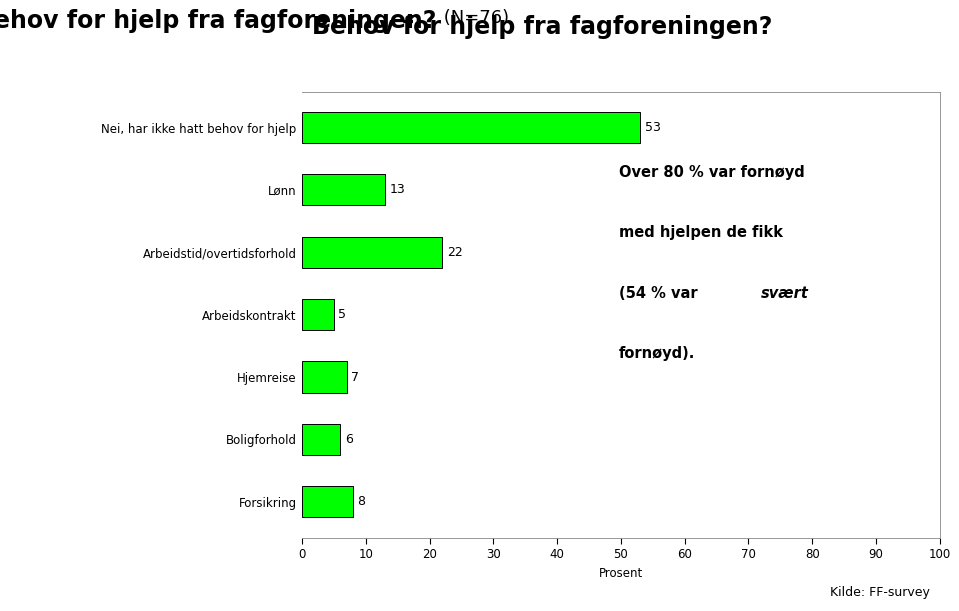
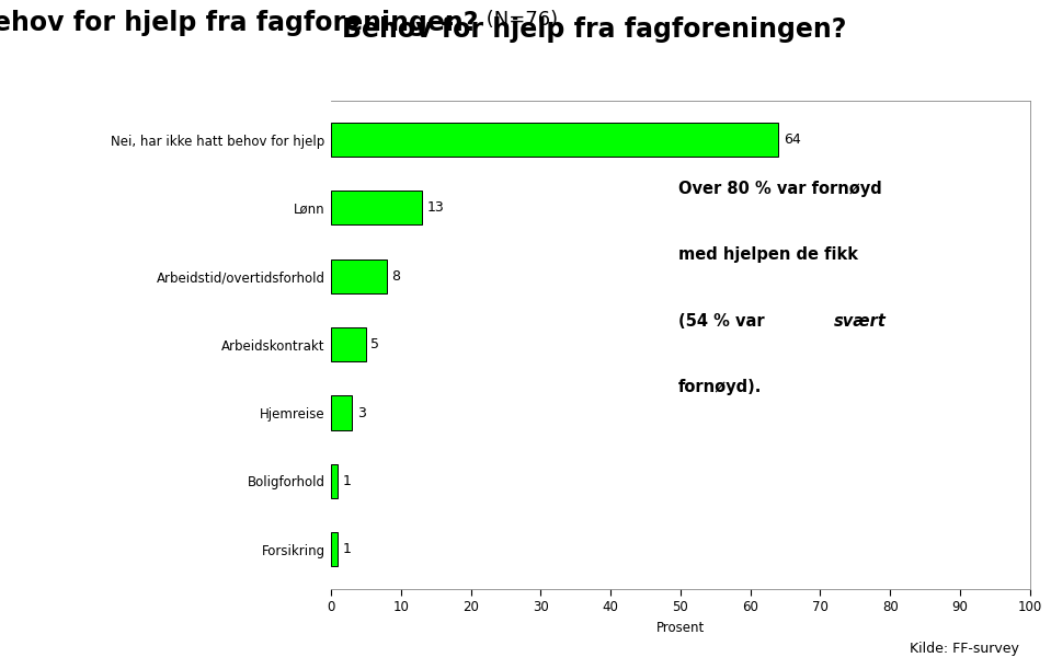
Nei, har ikke hatt behov for hjelp: 53 -> 64
Arbeidstid/overtidsforhold: 22 -> 8
Hjemreise: 7 -> 3
Boligforhold: 6 -> 1
Forsikring: 8 -> 1
